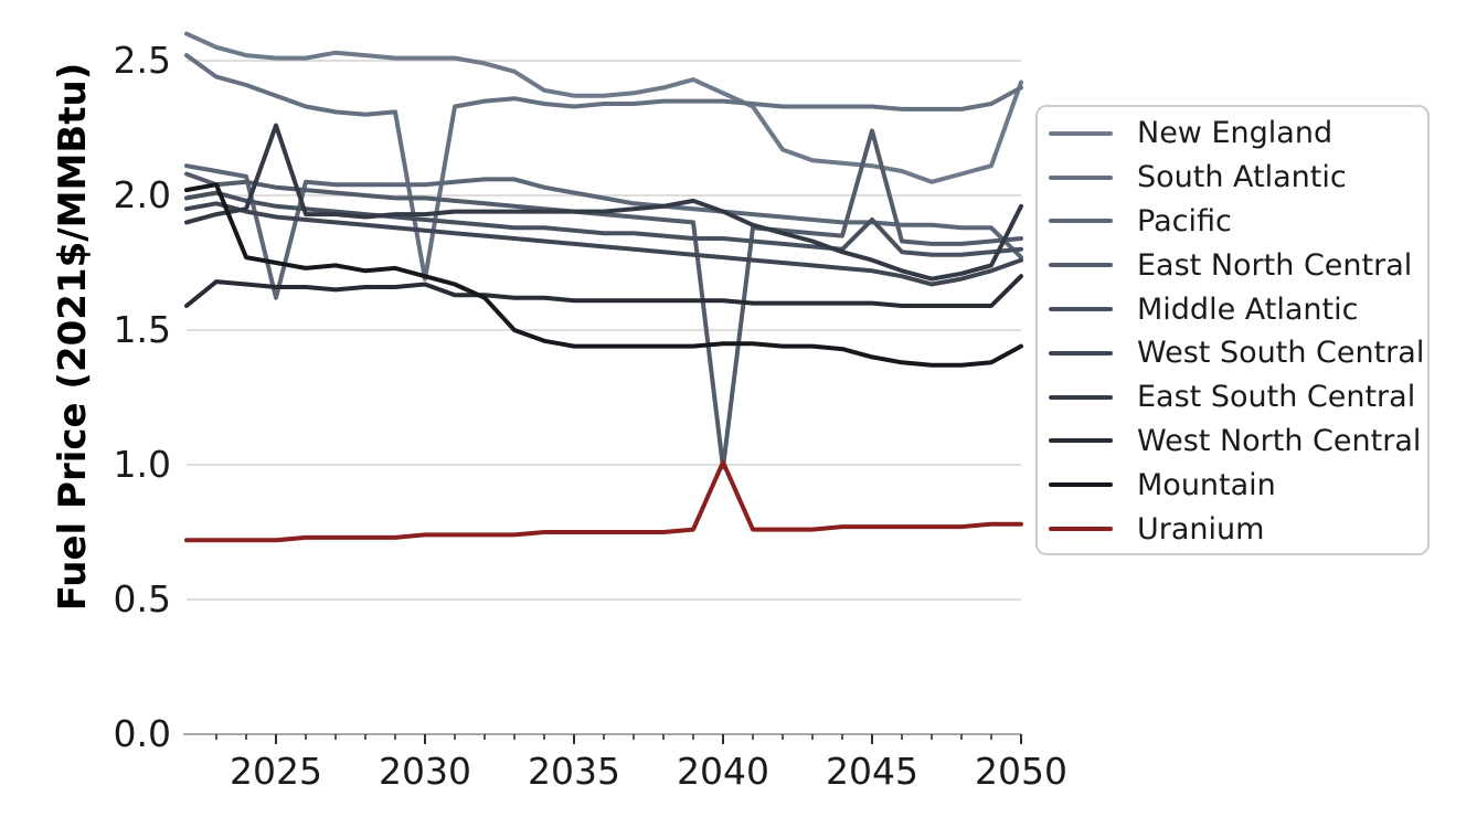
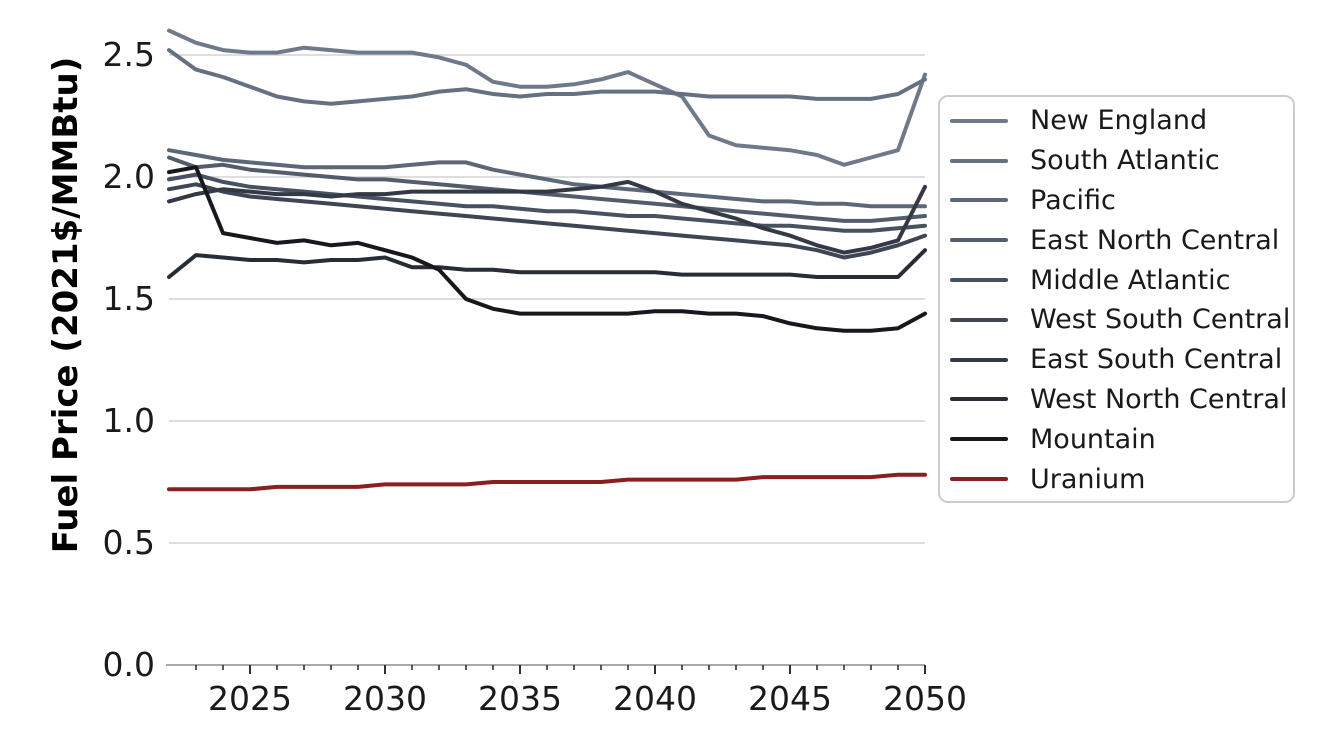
Pacific/2025: 1.62 -> 2.06
East South Central/2025: 2.26 -> 1.94
South Atlantic/2030: 1.69 -> 2.32
East North Central/2040: 0.99 -> 1.89
Uranium/2040: 1.01 -> 0.76
East North Central/2045: 2.24 -> 1.84
Middle Atlantic/2045: 1.91 -> 1.80
Pacific/2050: 1.77 -> 1.88
